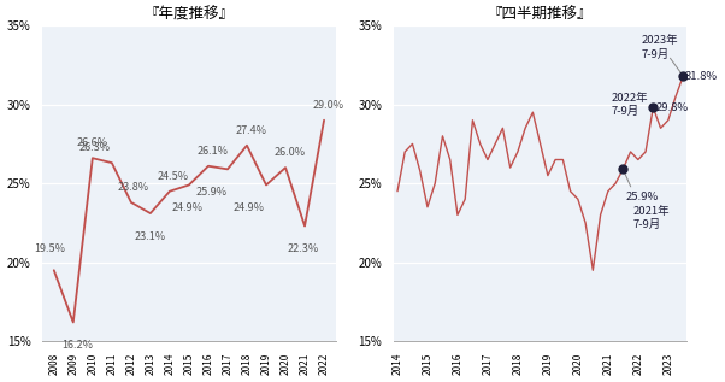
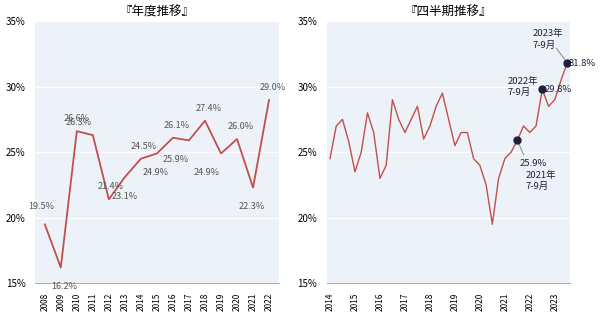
『年度推移』/2012: 23.8% -> 21.4%
